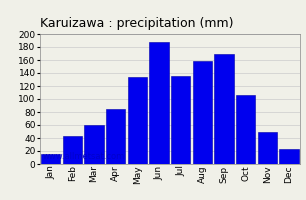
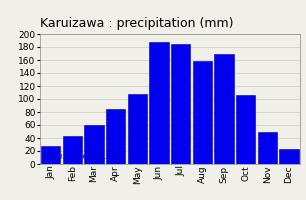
Jan: 16 -> 28
May: 134 -> 108
Jul: 136 -> 185
